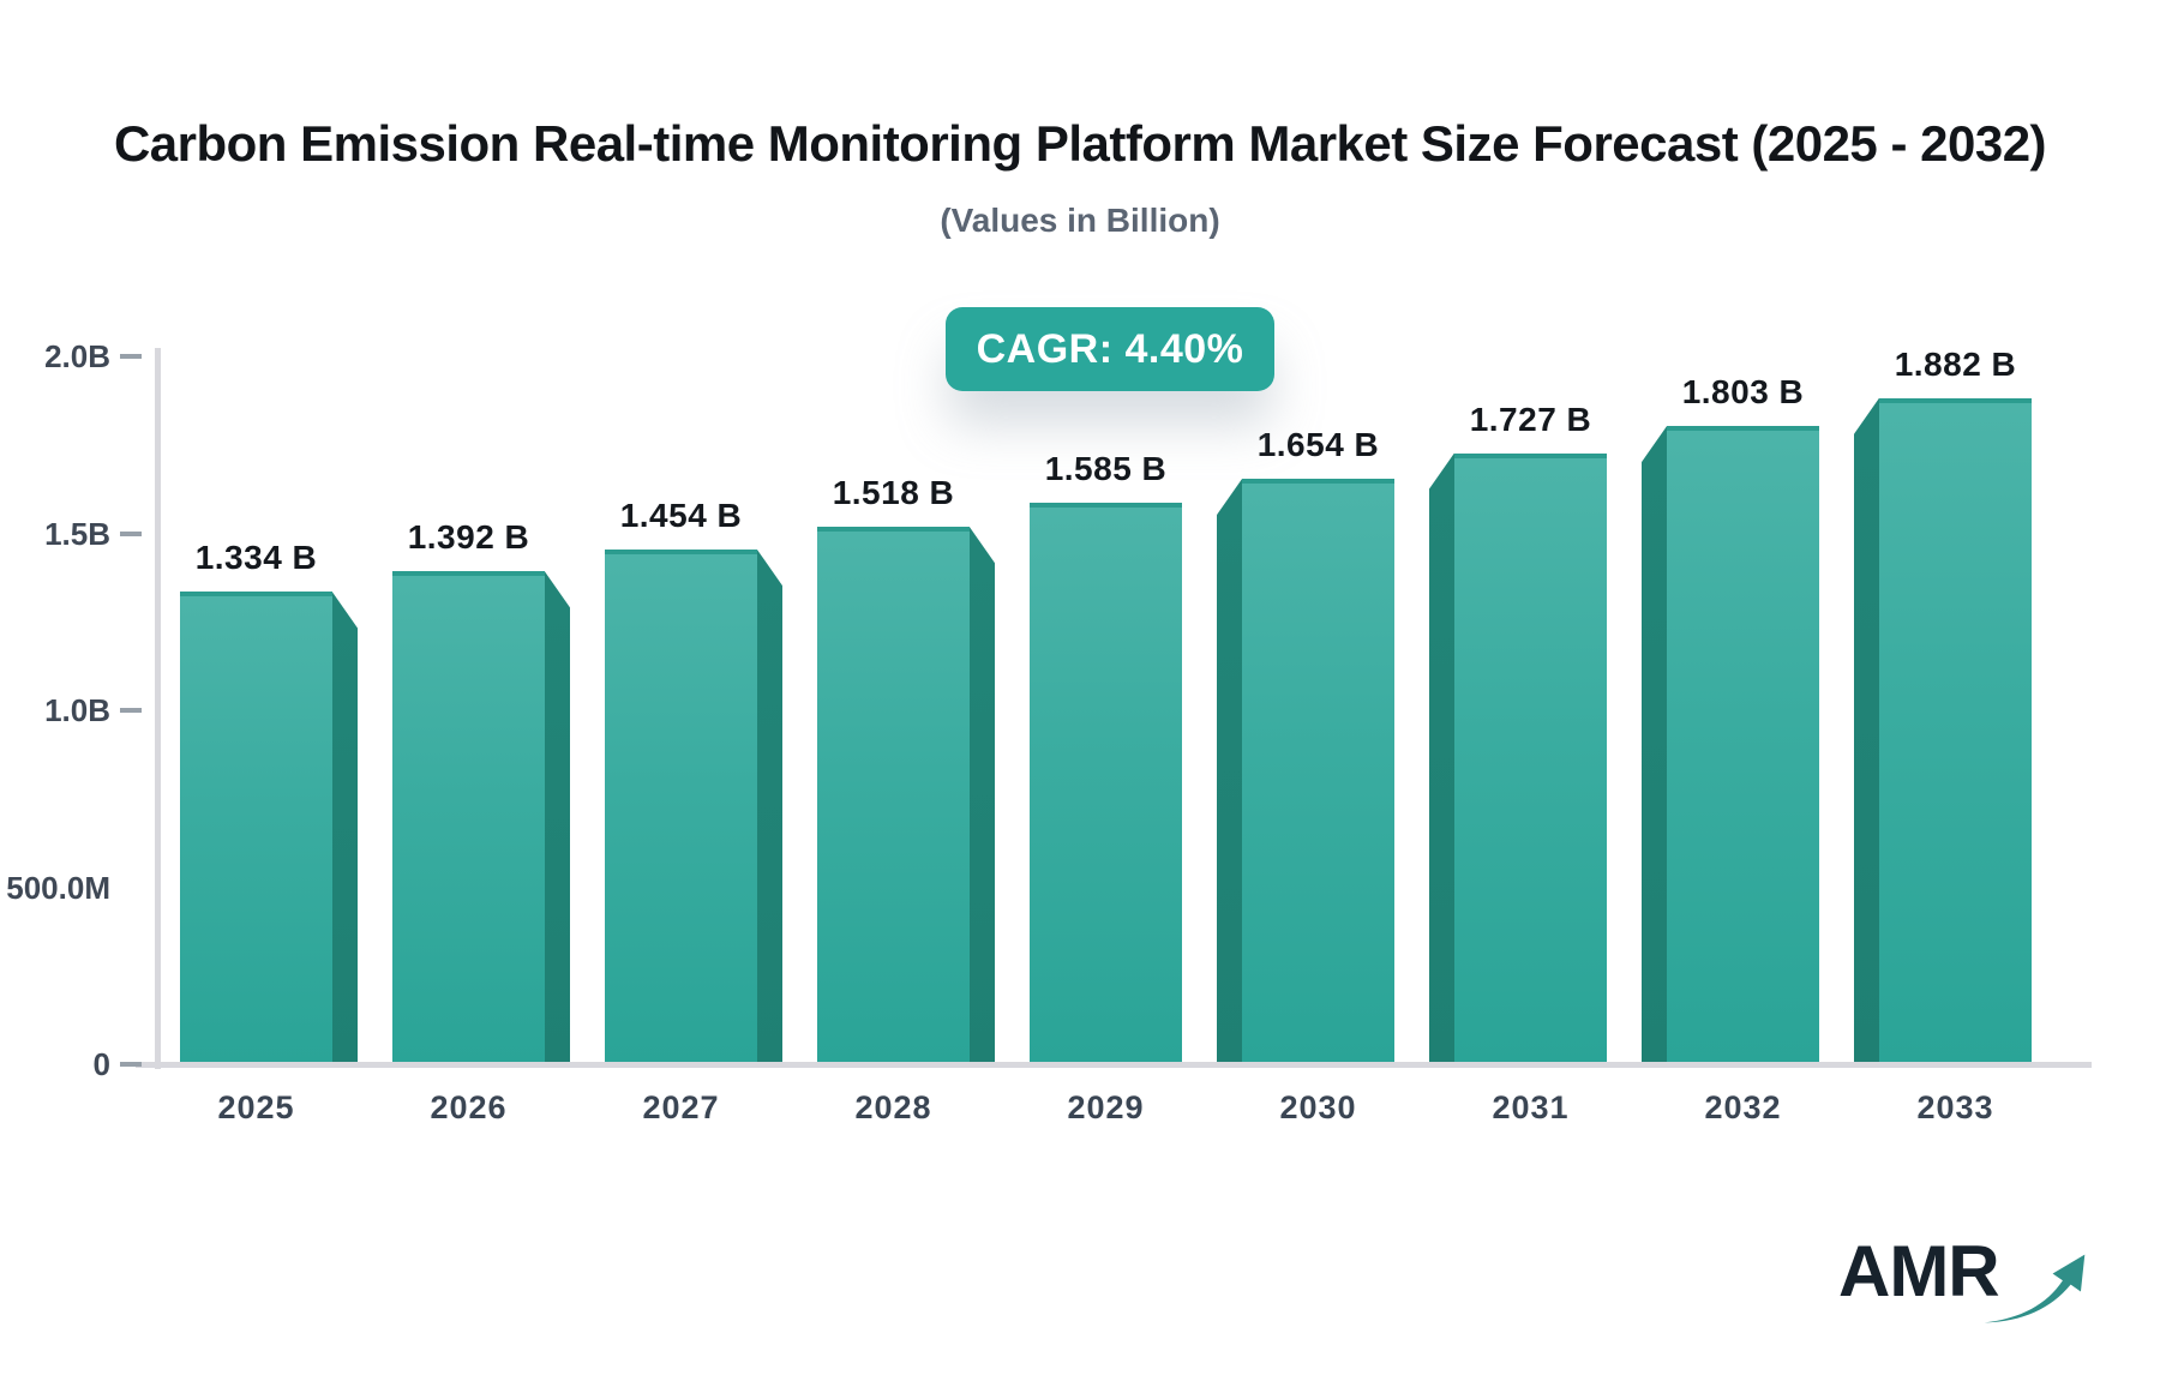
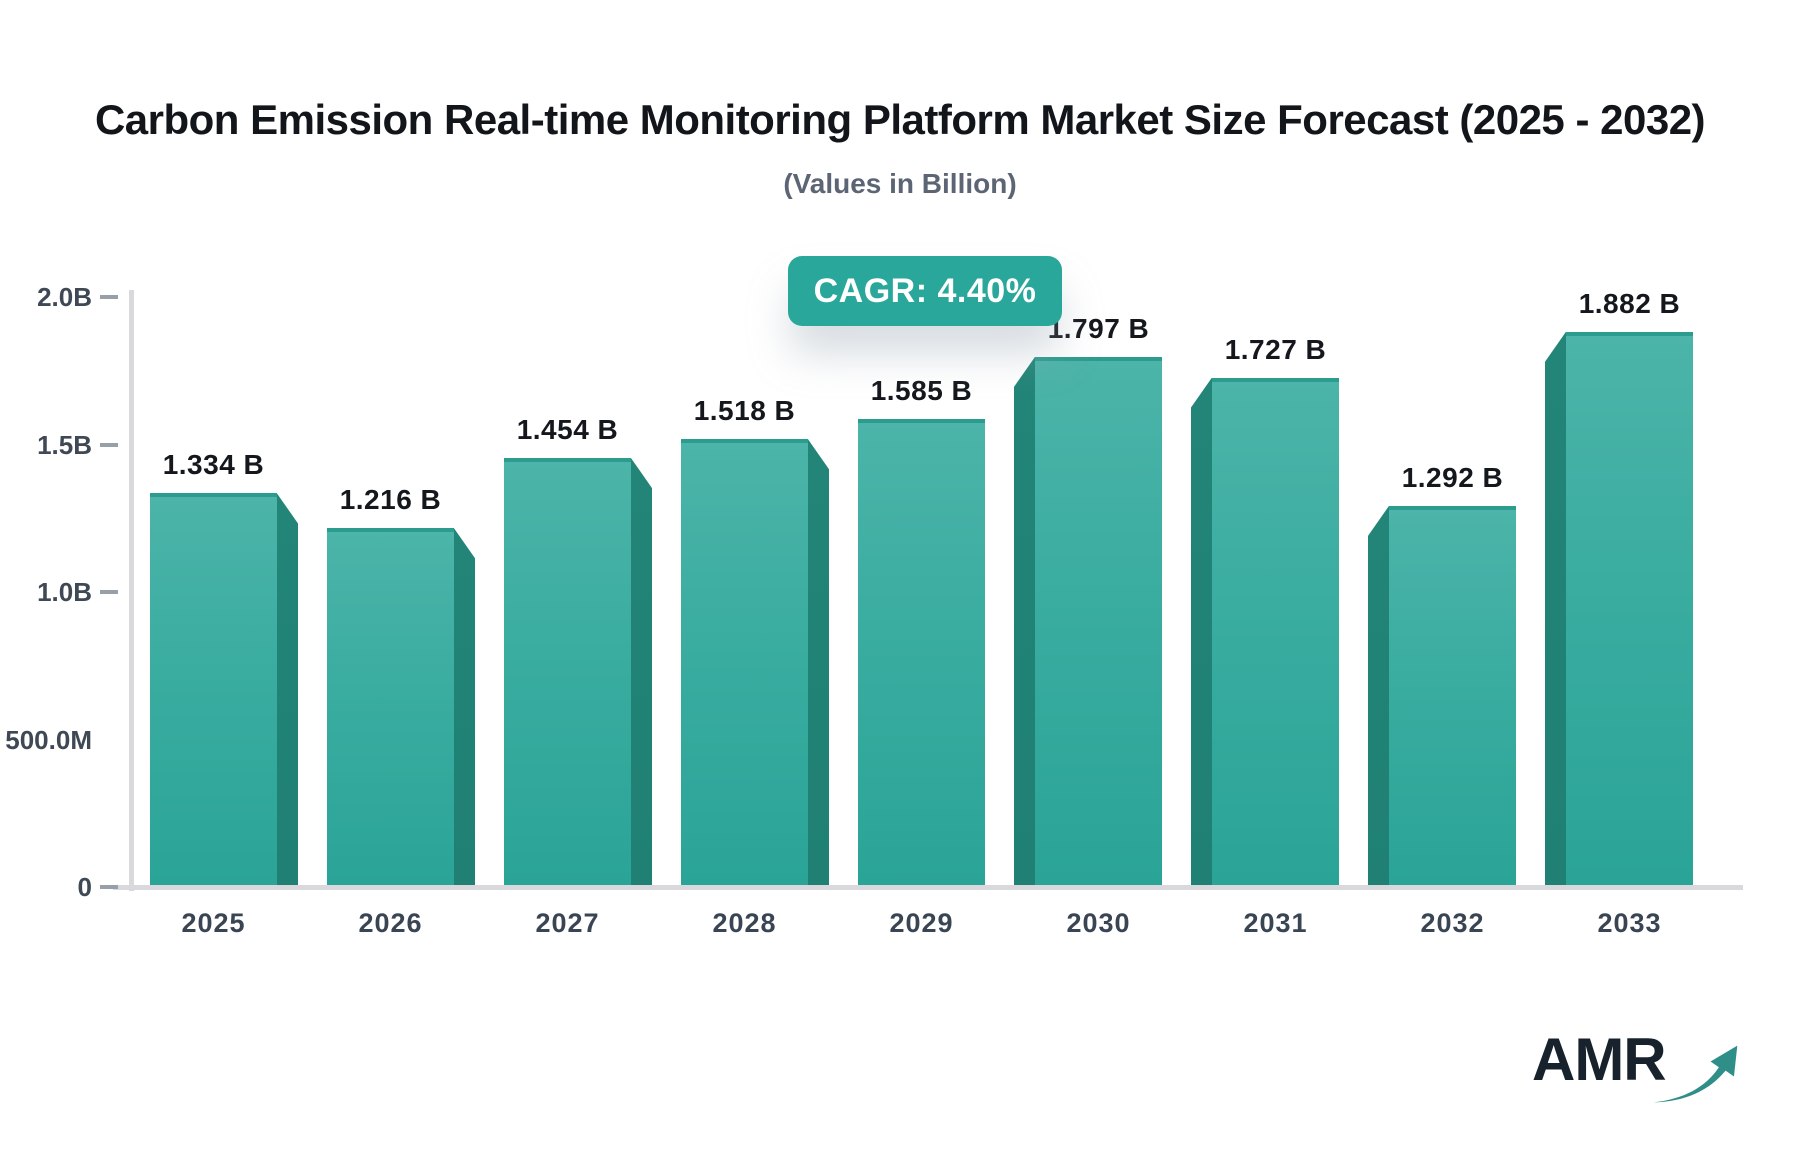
2026: 1.392 -> 1.216
2030: 1.654 -> 1.797
2032: 1.803 -> 1.292
